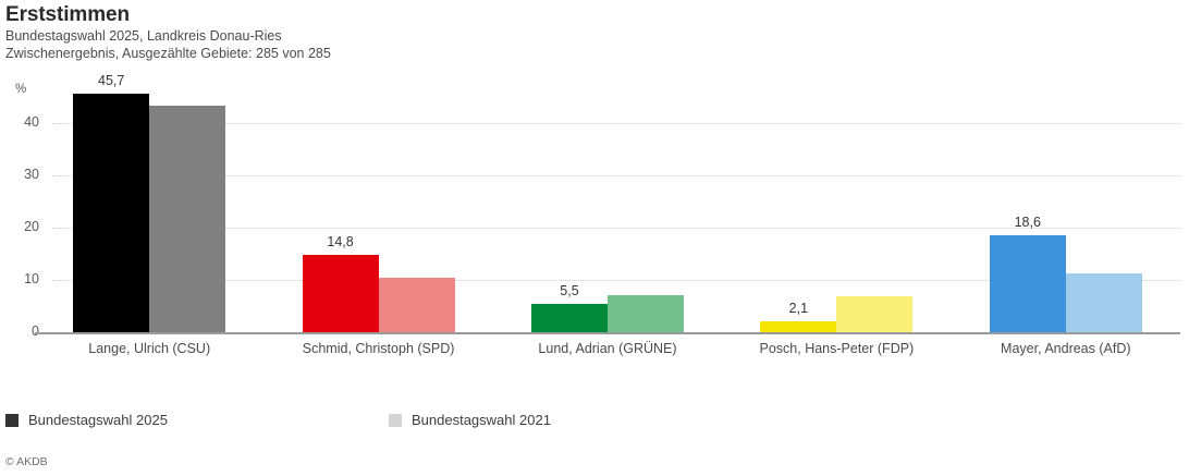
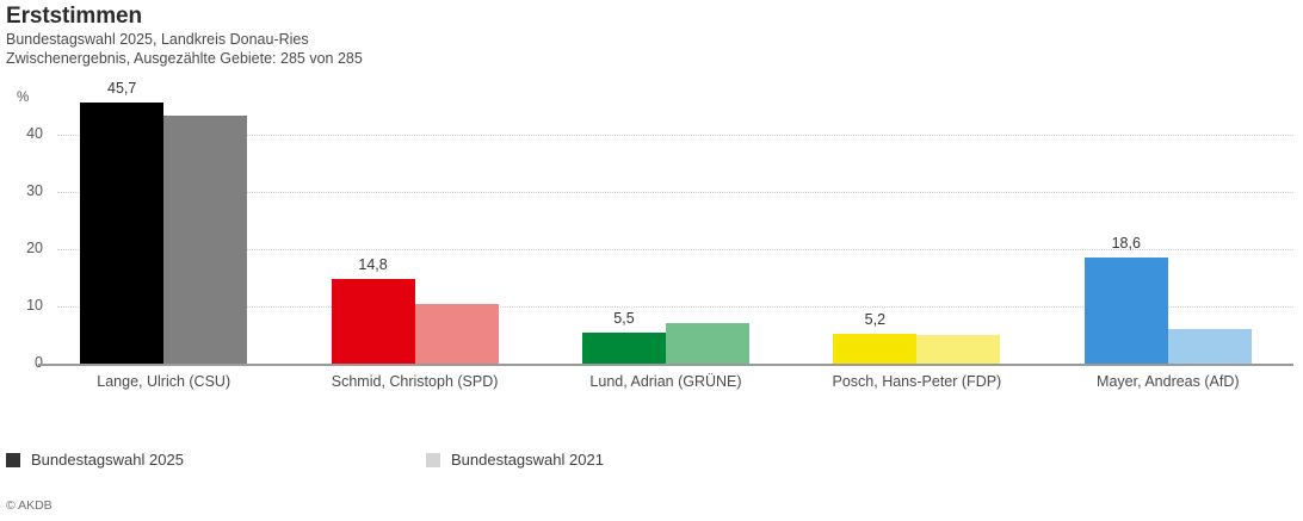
Bundestagswahl 2025/Posch, Hans-Peter (FDP): 2,1 -> 5,2
Bundestagswahl 2021/Posch, Hans-Peter (FDP): 7 -> 5
Bundestagswahl 2021/Mayer, Andreas (AfD): 11 -> 6
